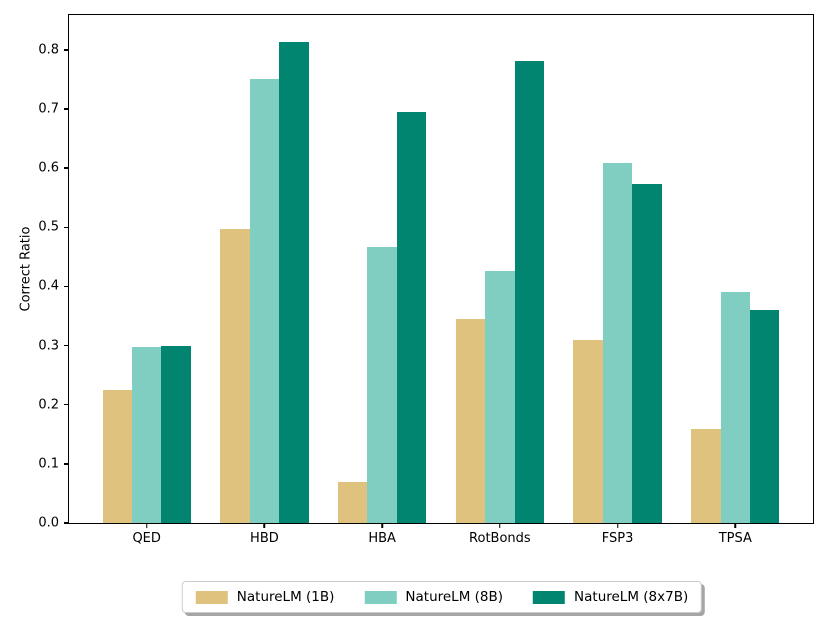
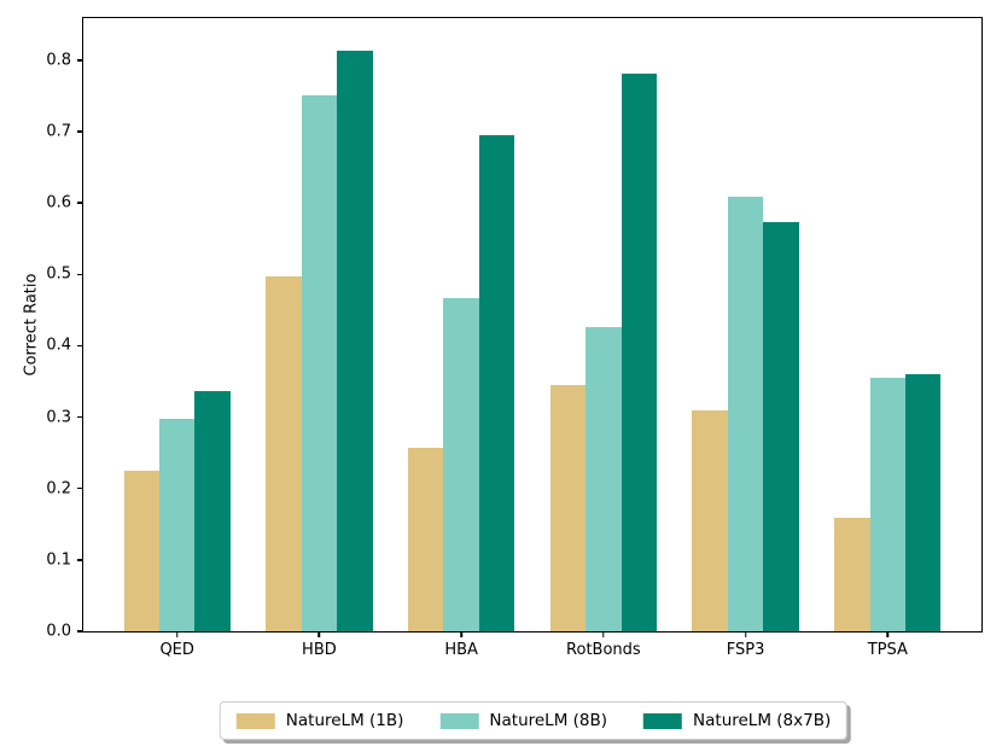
NatureLM (8x7B)/QED: 0.30 -> 0.34
NatureLM (1B)/HBA: 0.07 -> 0.26
NatureLM (8B)/TPSA: 0.39 -> 0.35
